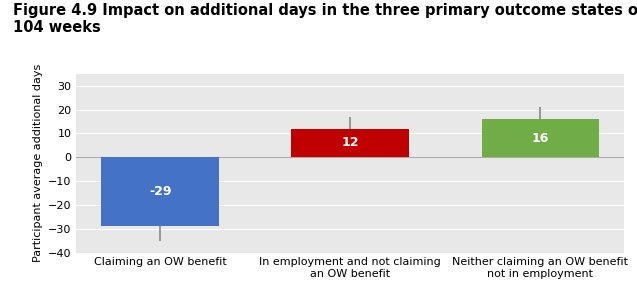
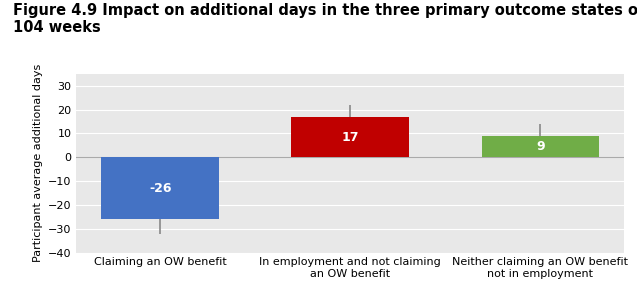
Claiming an OW benefit: -29 -> -26
In employment and not claiming an OW benefit: 12 -> 17
Neither claiming an OW benefit not in employment: 16 -> 9
